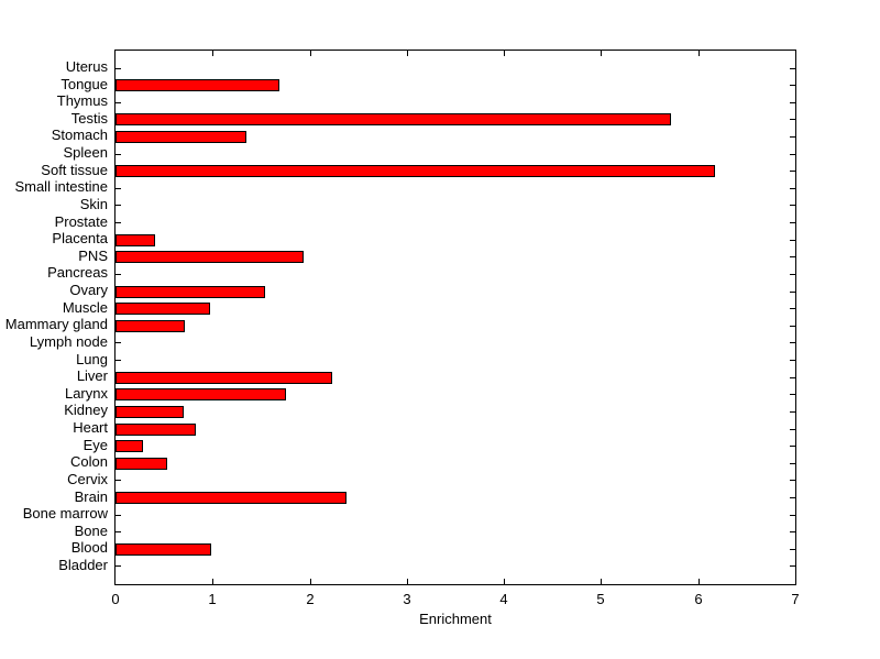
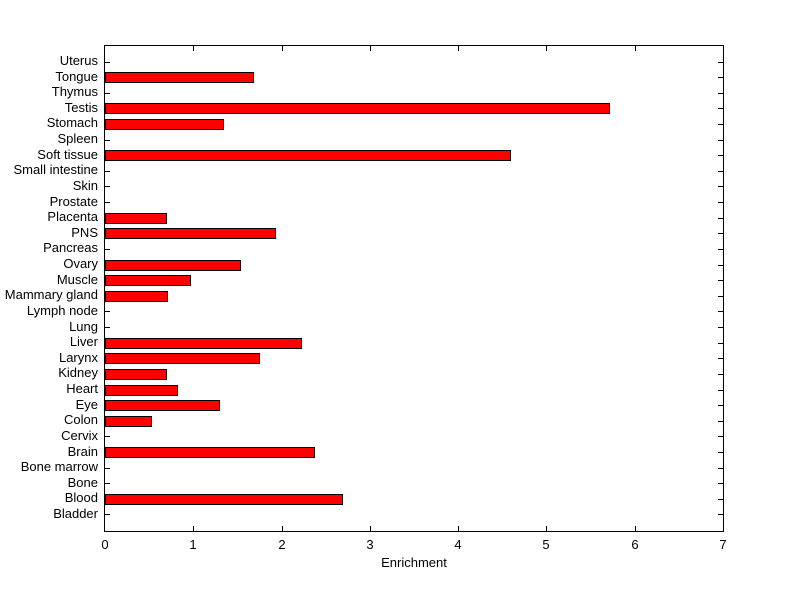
Soft tissue: 6.2 -> 4.6
Placenta: 0.4 -> 0.7
Eye: 0.3 -> 1.3
Blood: 1.0 -> 2.7
